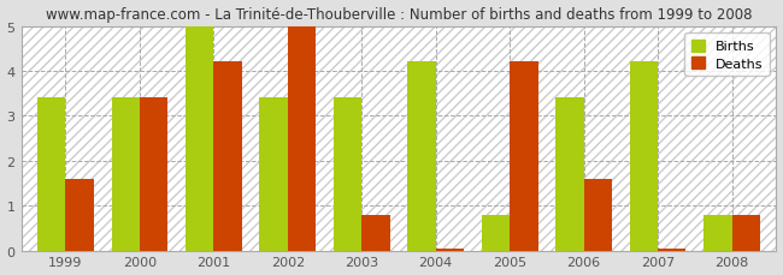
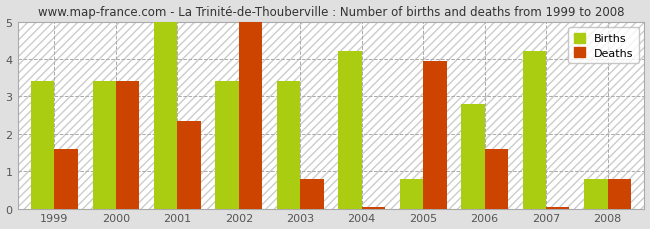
Deaths/2001: 4.20 -> 2.35
Deaths/2005: 4.20 -> 3.95
Births/2006: 3.4 -> 2.8
